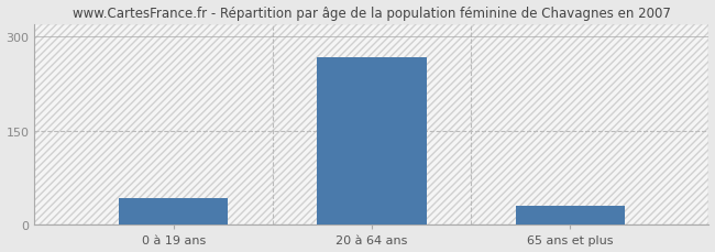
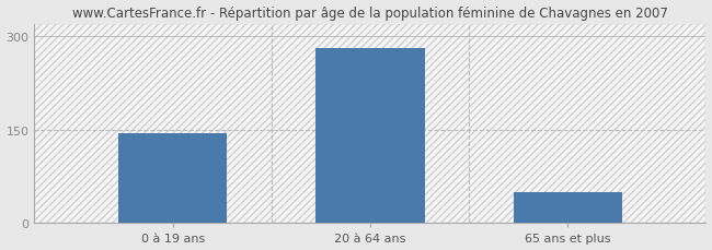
0 à 19 ans: 42 -> 145
20 à 64 ans: 266 -> 280
65 ans et plus: 30 -> 50
